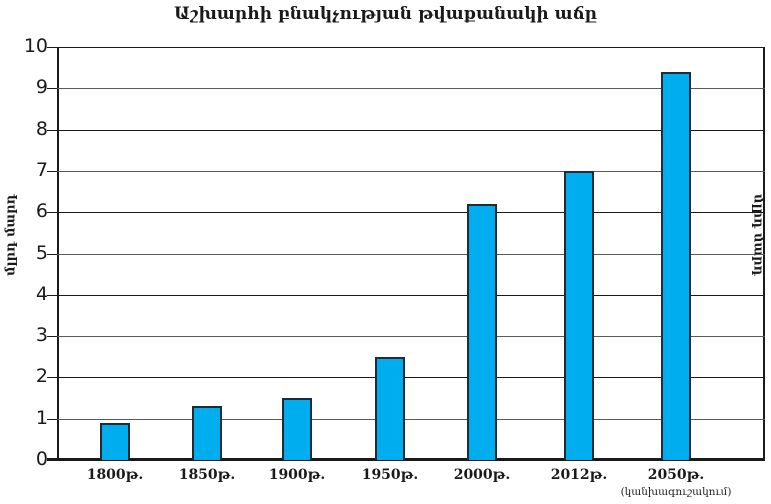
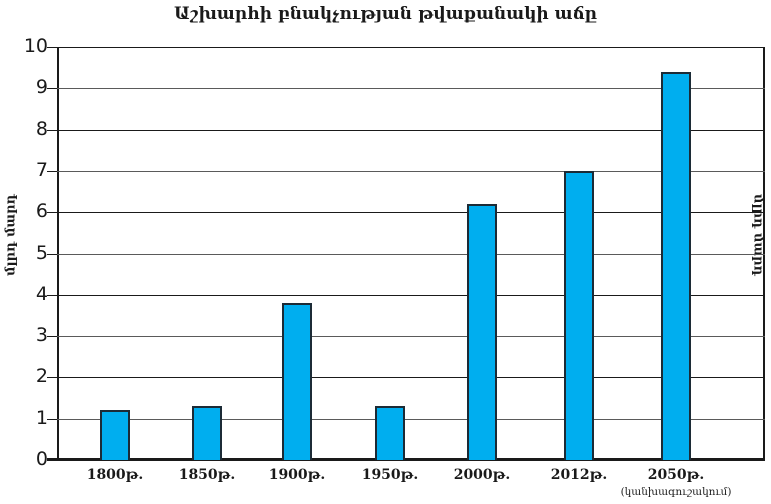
1800թ.: 0.9 -> 1.2
1900թ.: 1.5 -> 3.8
1950թ.: 2.5 -> 1.3
